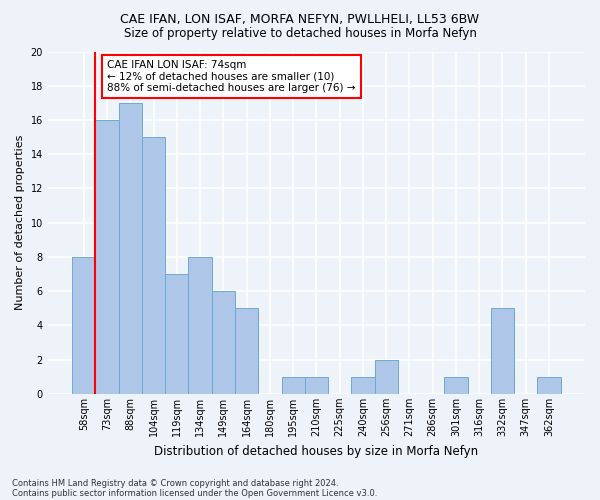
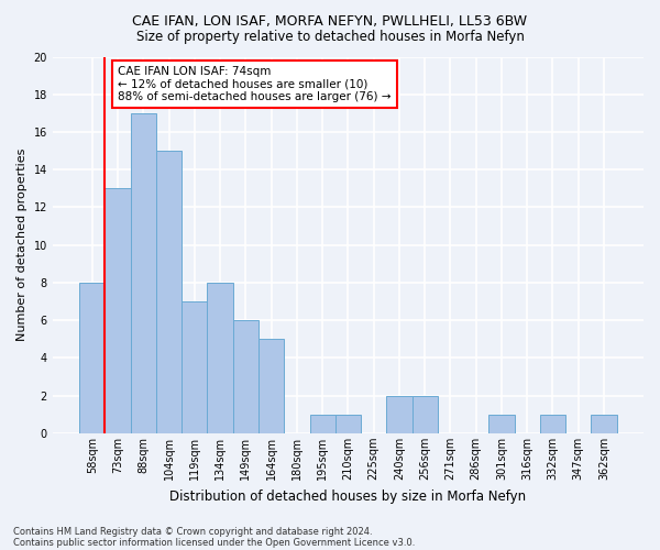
73sqm: 16 -> 13
240sqm: 1 -> 2
332sqm: 5 -> 1
